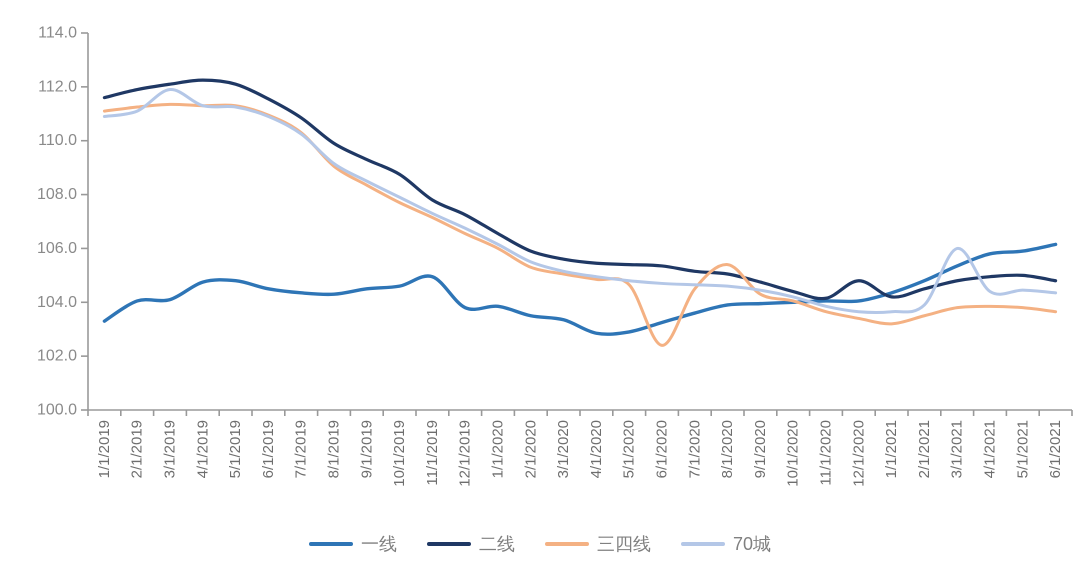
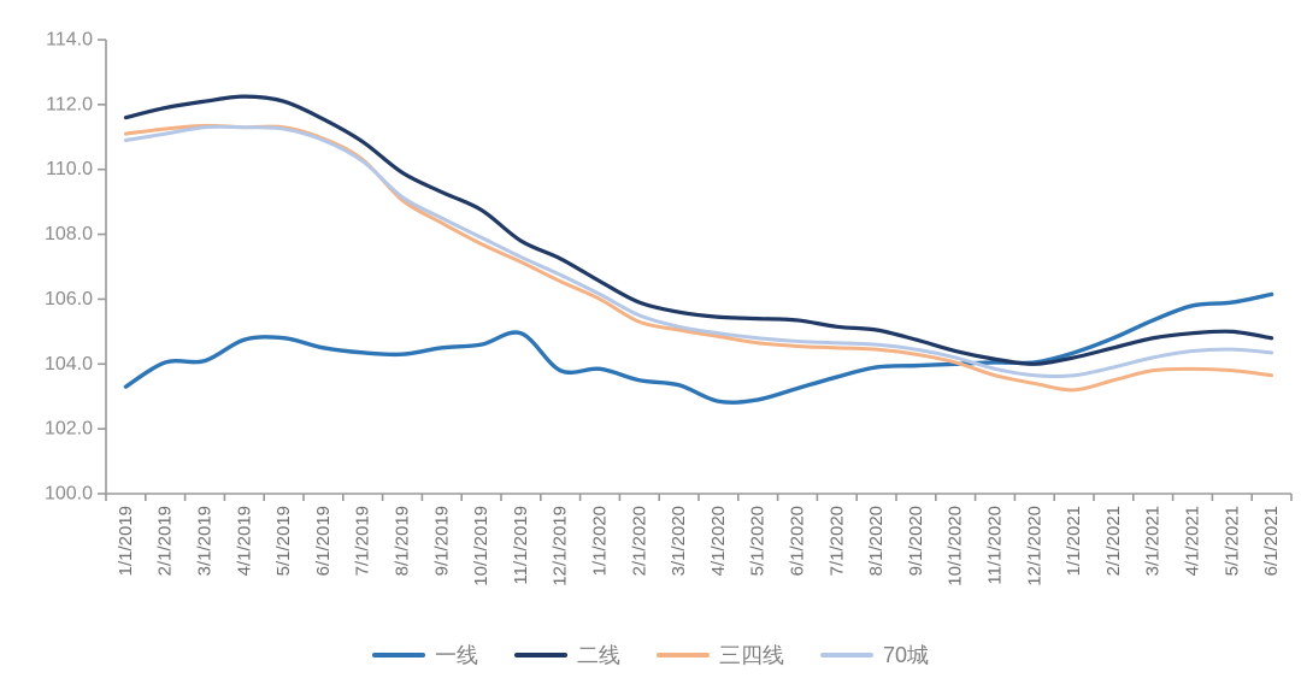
70城/3/1/2019: 111.9 -> 111.3
三四线/6/1/2020: 102.4 -> 104.5
三四线/8/1/2020: 105.4 -> 104.5
二线/12/1/2020: 104.8 -> 104.0
70城/3/1/2021: 106.0 -> 104.2
